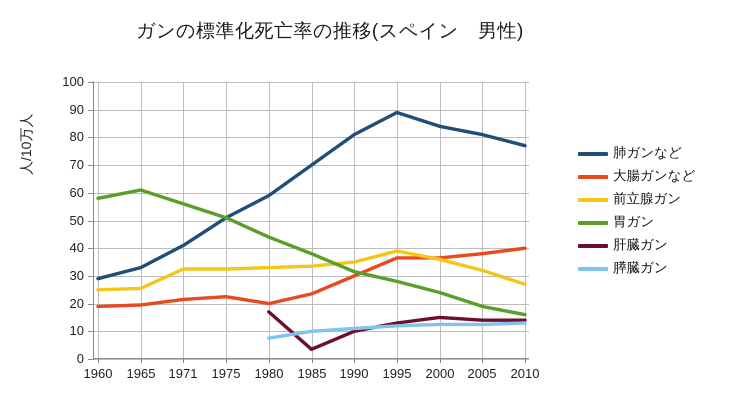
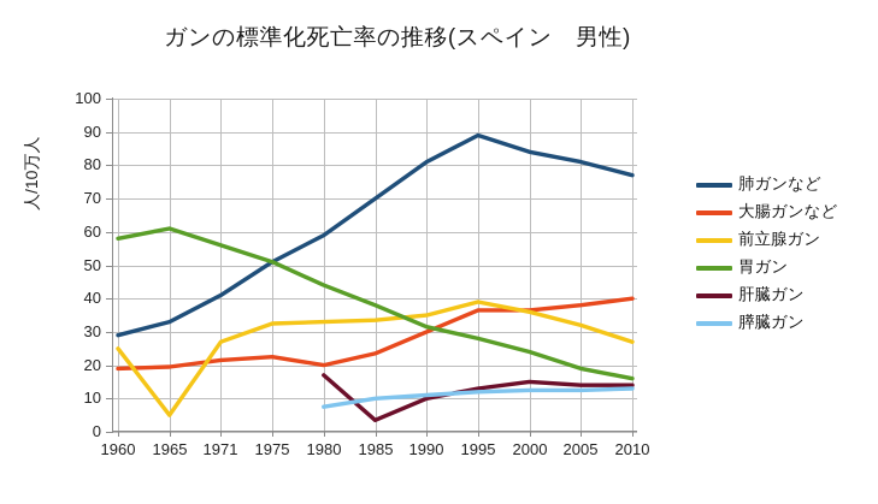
前立腺ガン/1965: 26 -> 5
前立腺ガン/1971: 32 -> 27
